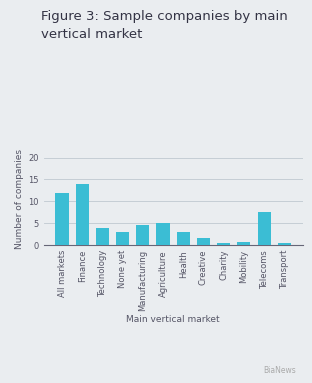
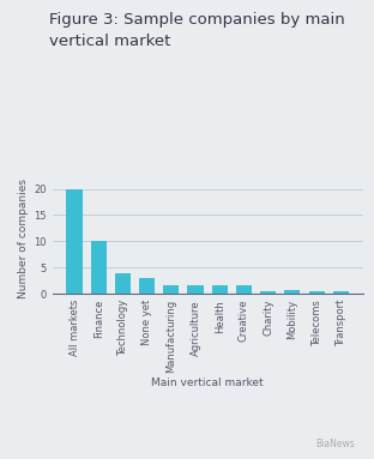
All markets: 12.0 -> 20.0
Finance: 14.0 -> 10.0
Manufacturing: 4.5 -> 1.7
Agriculture: 5.0 -> 1.7
Health: 3.0 -> 1.6
Telecoms: 7.5 -> 0.5
